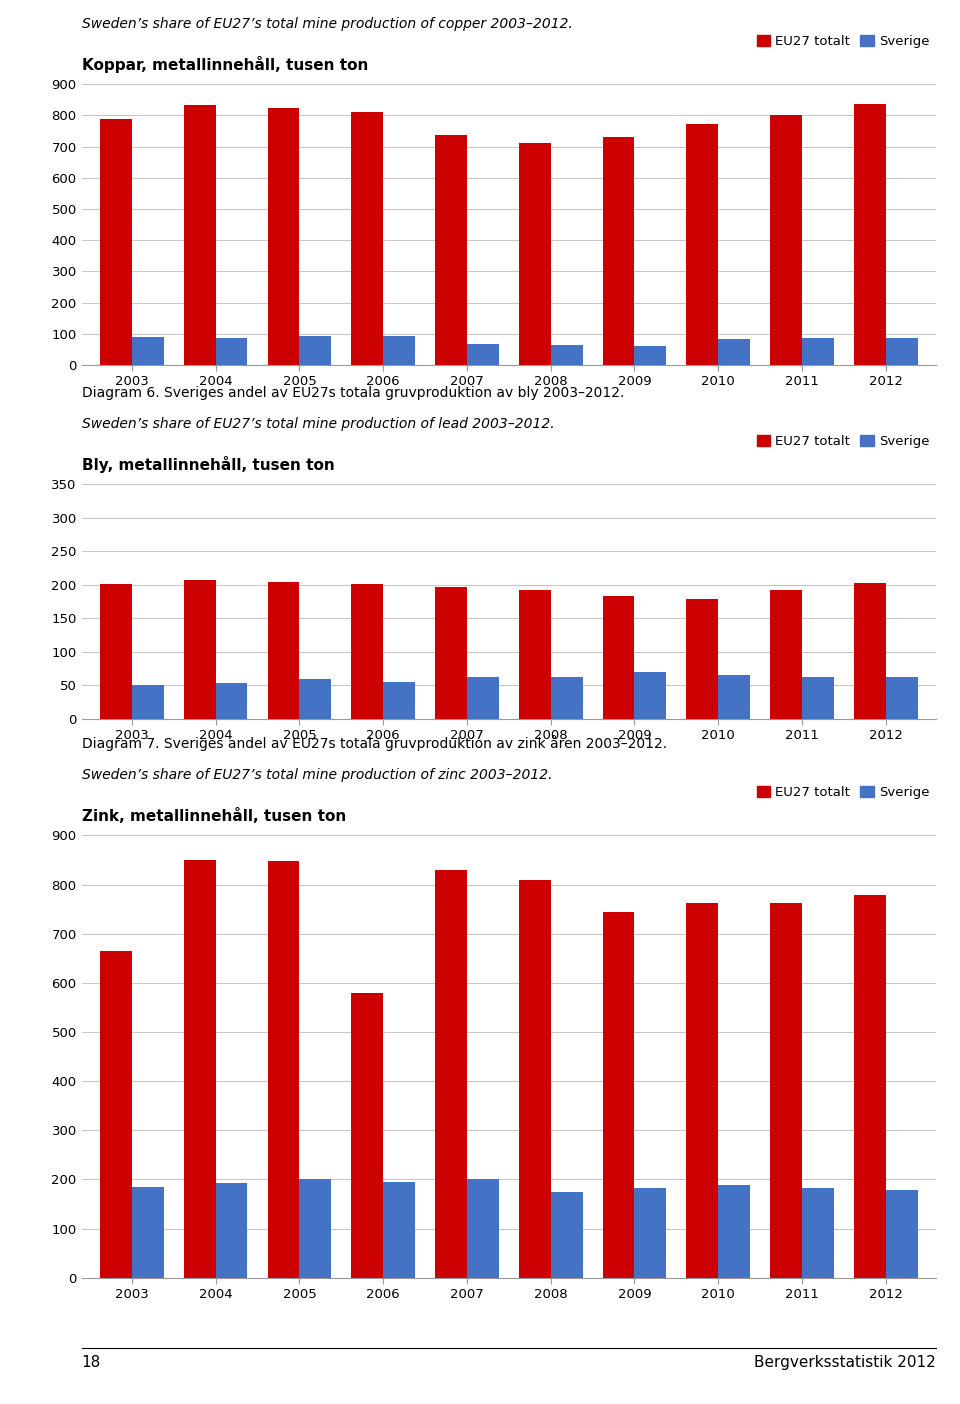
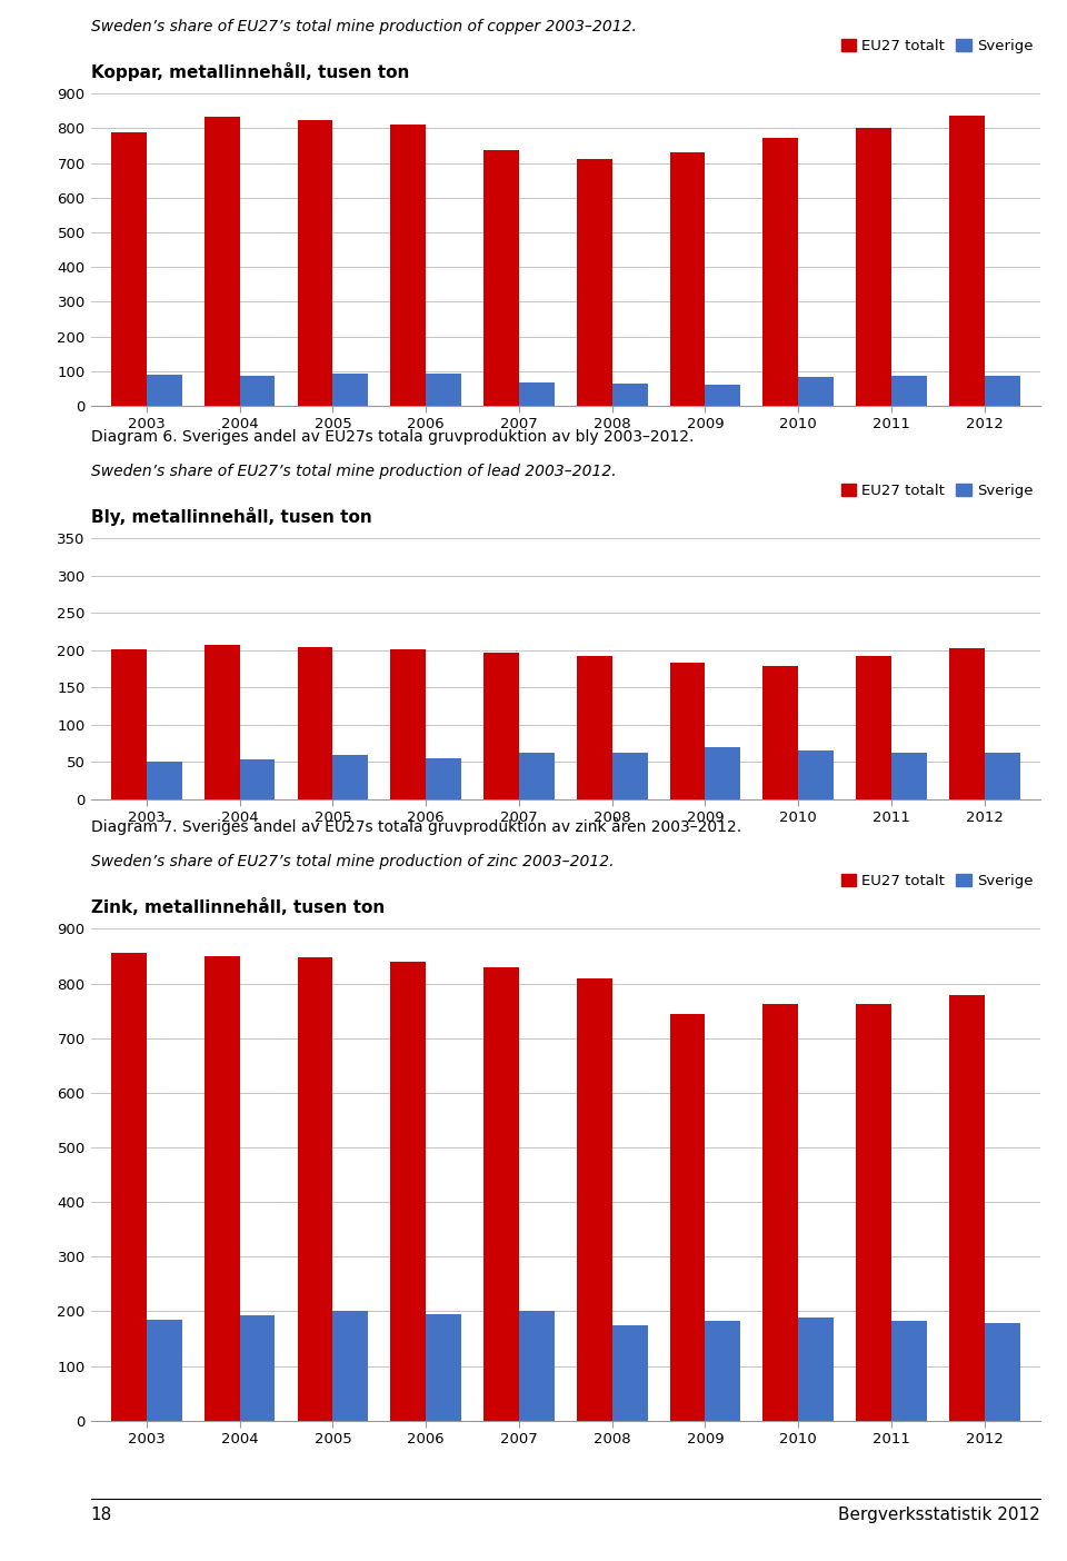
EU27 totalt/2003: 665 -> 855
EU27 totalt/2006: 580 -> 840
